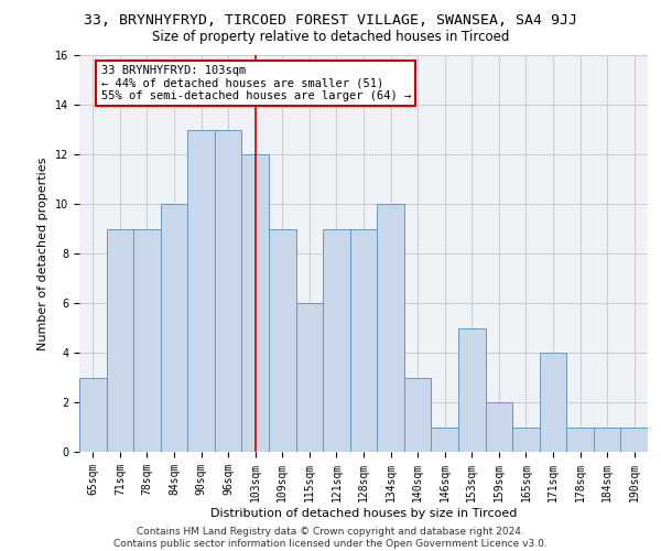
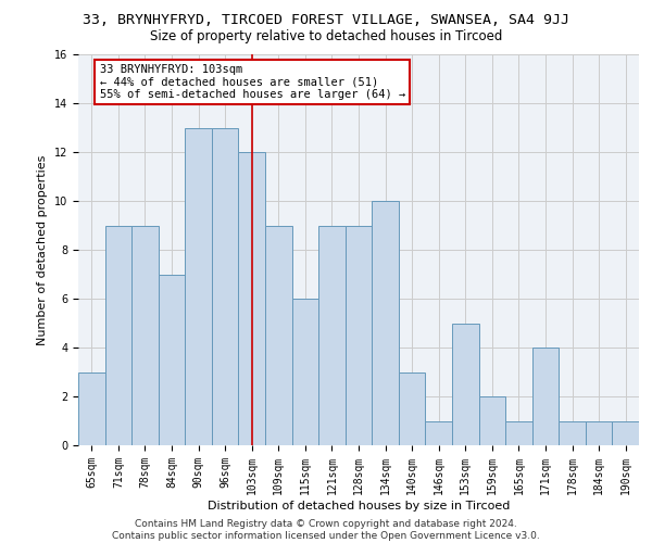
84sqm: 10 -> 7
